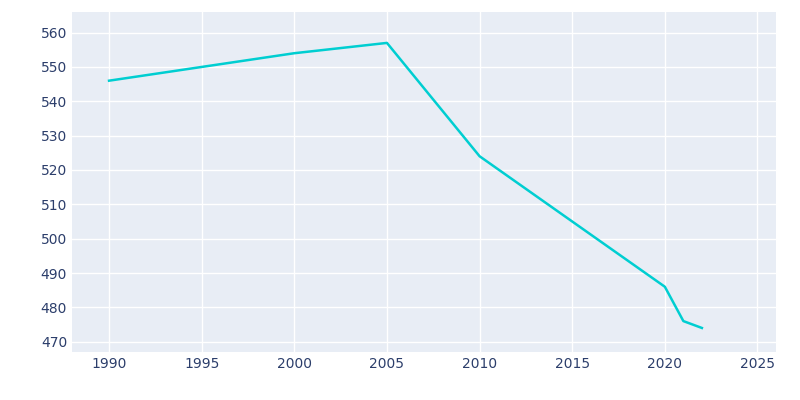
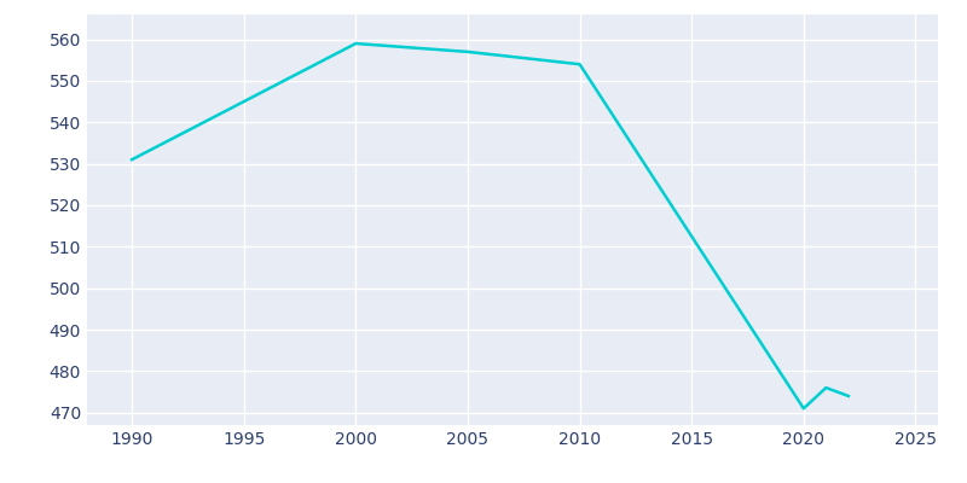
1990: 546 -> 531
2000: 554 -> 559
2010: 524 -> 554
2020: 486 -> 471
